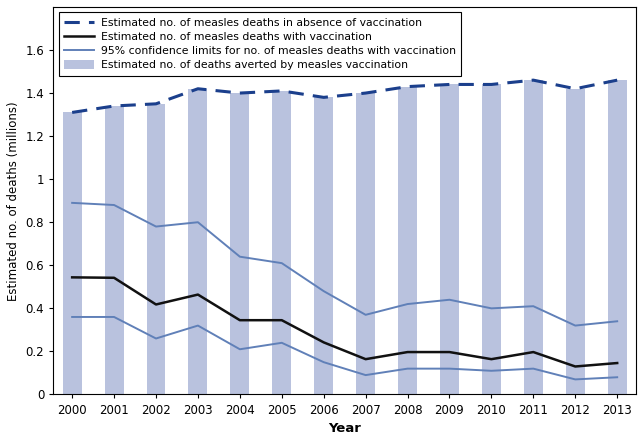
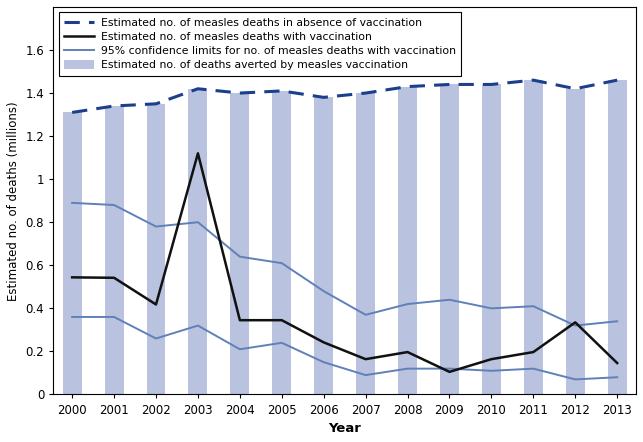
Estimated no. of measles deaths with vaccination/2003: 0.464 -> 1.120
Estimated no. of measles deaths with vaccination/2009: 0.197 -> 0.105
Estimated no. of measles deaths with vaccination/2012: 0.130 -> 0.335
